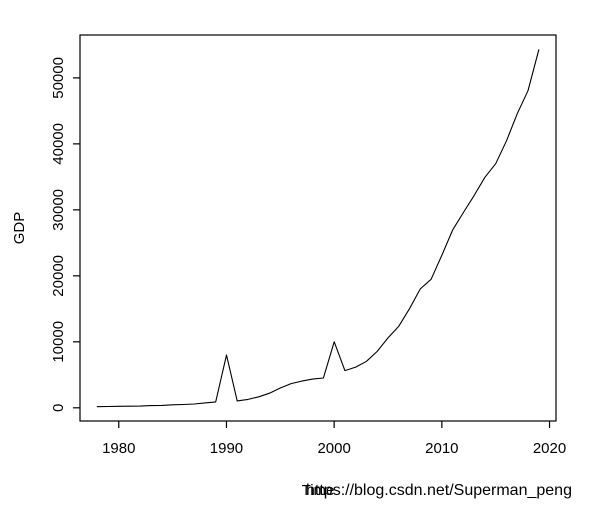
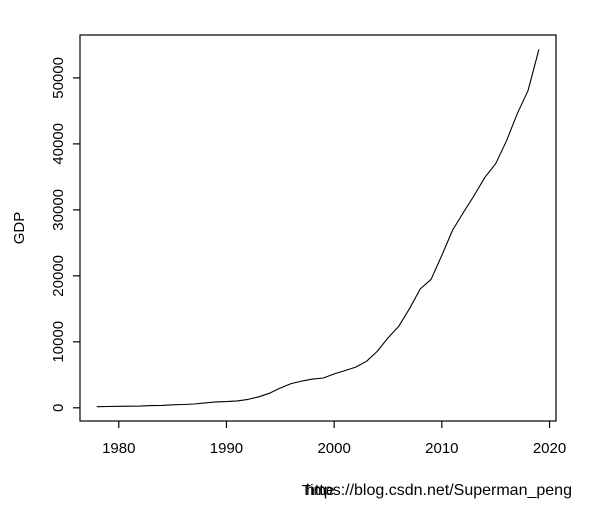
1990: 8000 -> 1000
2000: 10000 -> 5000
